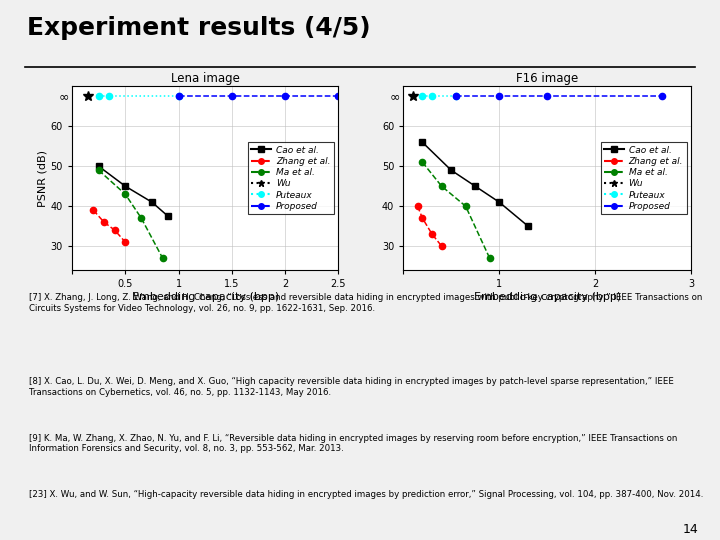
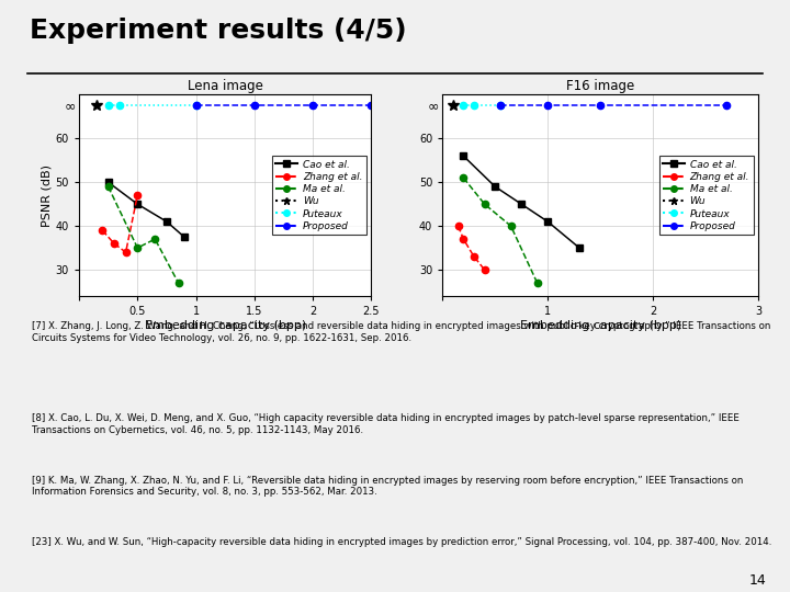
Lena image/Zhang et al./0.5: 31 -> 47
Lena image/Ma et al./0.5: 43 -> 35
